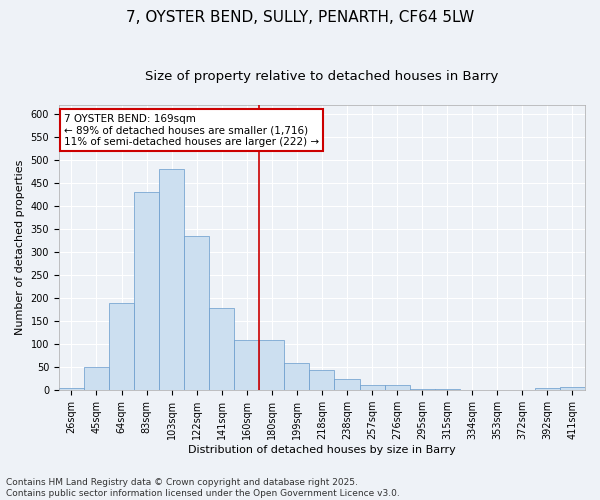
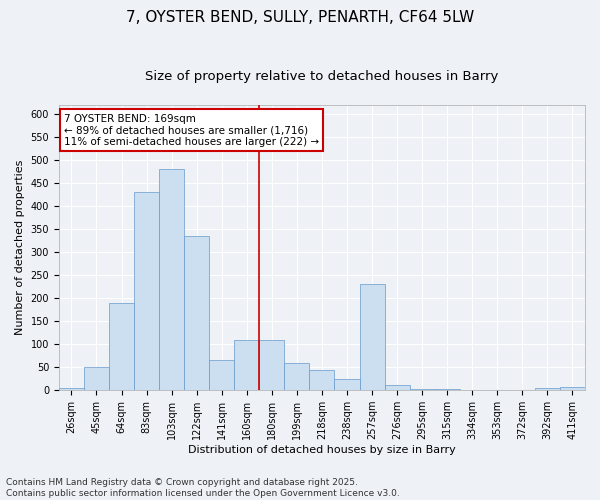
141sqm: 178 -> 65
257sqm: 12 -> 230
